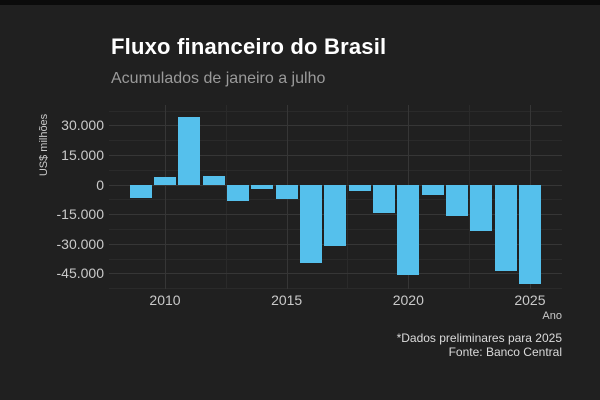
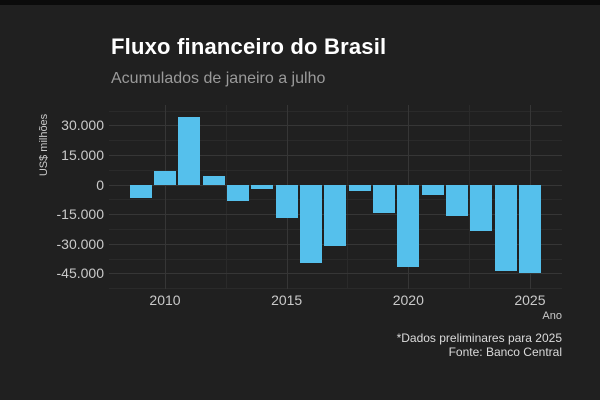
2010: 4000 -> 7000
2015: -7000 -> -17000
2020: -46000 -> -42000
2025: -51000 -> -45000
